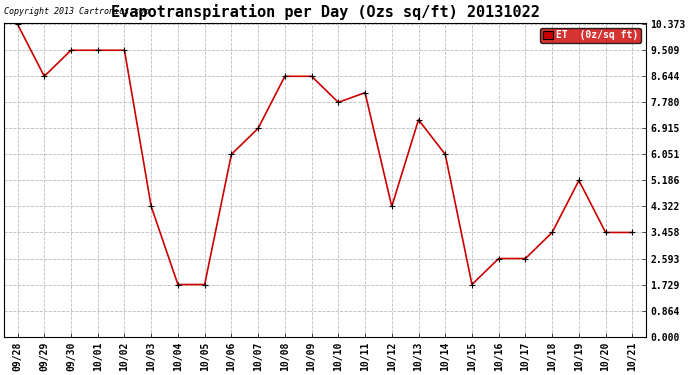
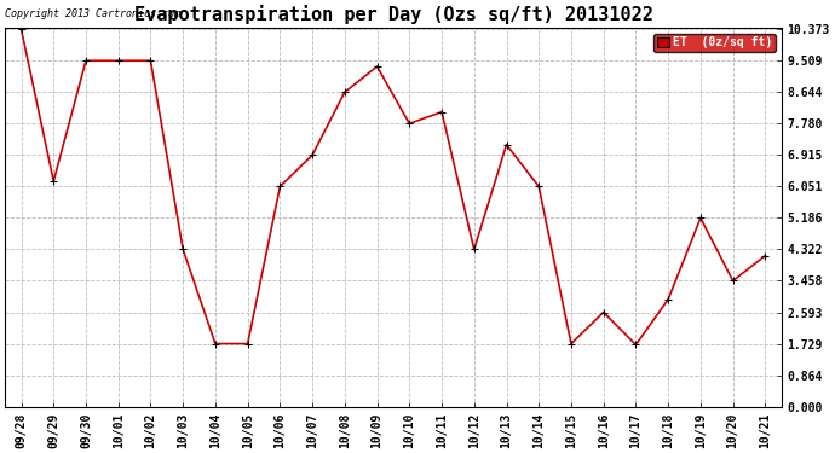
09/29: 8.64 -> 6.20
10/09: 8.64 -> 9.35
10/17: 2.59 -> 1.70
10/18: 3.46 -> 2.95
10/21: 3.46 -> 4.15
